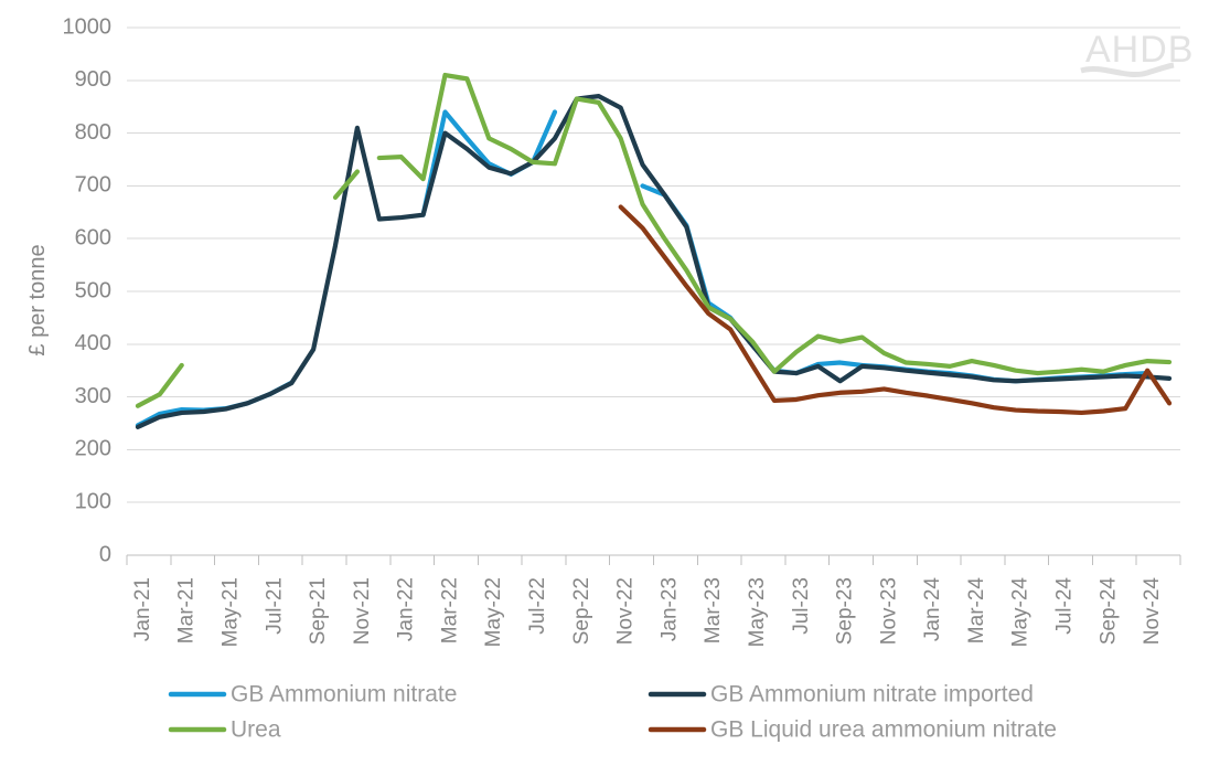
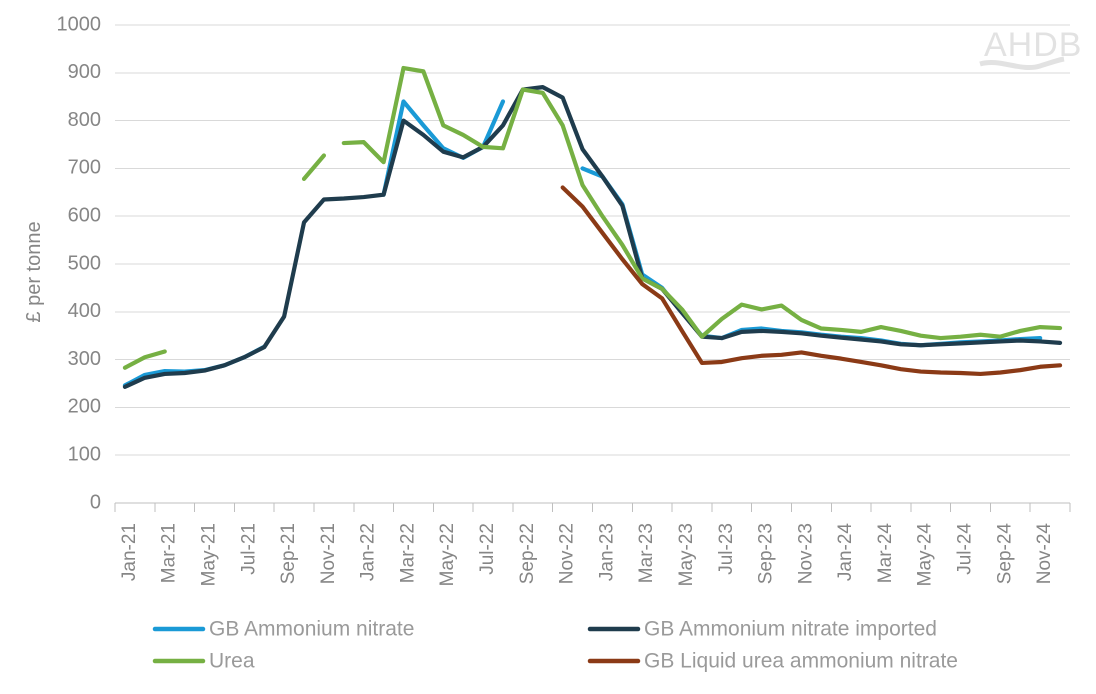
Urea/Mar-21: 360 -> 320
GB Ammonium nitrate imported/Nov-21: 810 -> 640
GB Ammonium nitrate imported/Sep-23: 330 -> 360
GB Liquid urea ammonium nitrate/Nov-24: 350 -> 280
